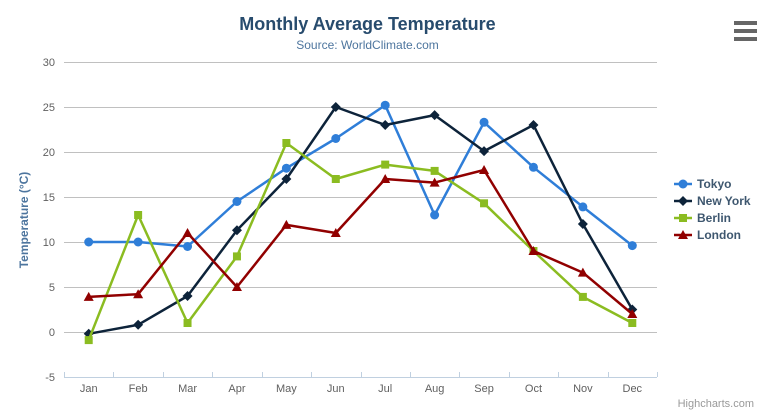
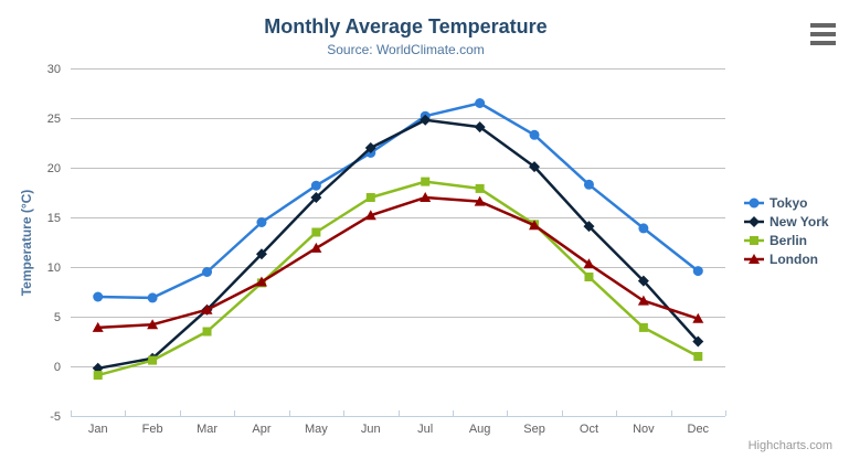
Tokyo/Jan: 10 -> 7
Tokyo/Feb: 10 -> 7
Berlin/Feb: 13 -> 1
New York/Mar: 4 -> 6
Berlin/Mar: 1 -> 4
London/Mar: 11 -> 6
London/Apr: 5 -> 8
Berlin/May: 21 -> 14
New York/Jun: 25 -> 22
London/Jun: 11 -> 15
New York/Jul: 23 -> 25
Tokyo/Aug: 13 -> 26
London/Sep: 18 -> 14
New York/Oct: 23 -> 14
London/Oct: 9 -> 10
New York/Nov: 12 -> 9
London/Dec: 2 -> 5
